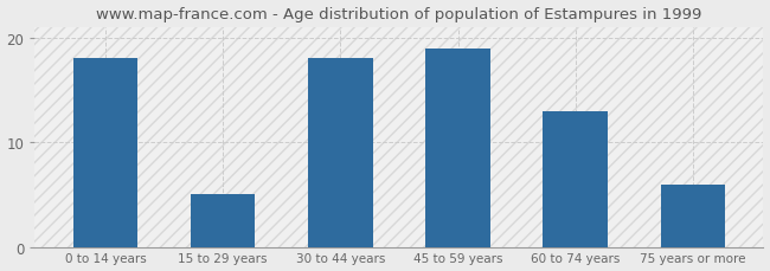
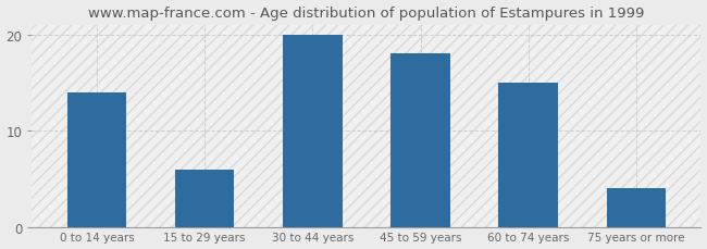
0 to 14 years: 18 -> 14
15 to 29 years: 5 -> 6
30 to 44 years: 18 -> 20
45 to 59 years: 19 -> 18
60 to 74 years: 13 -> 15
75 years or more: 6 -> 4
